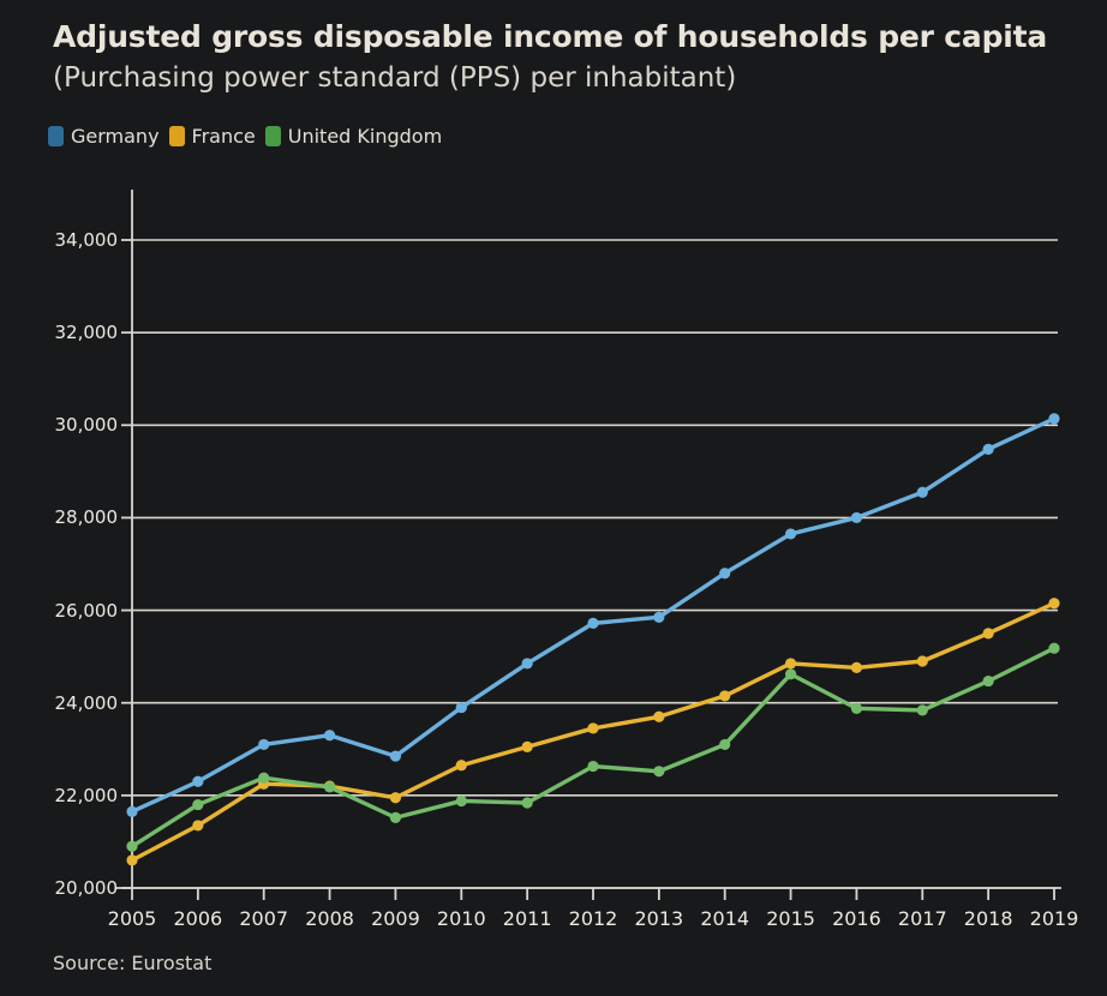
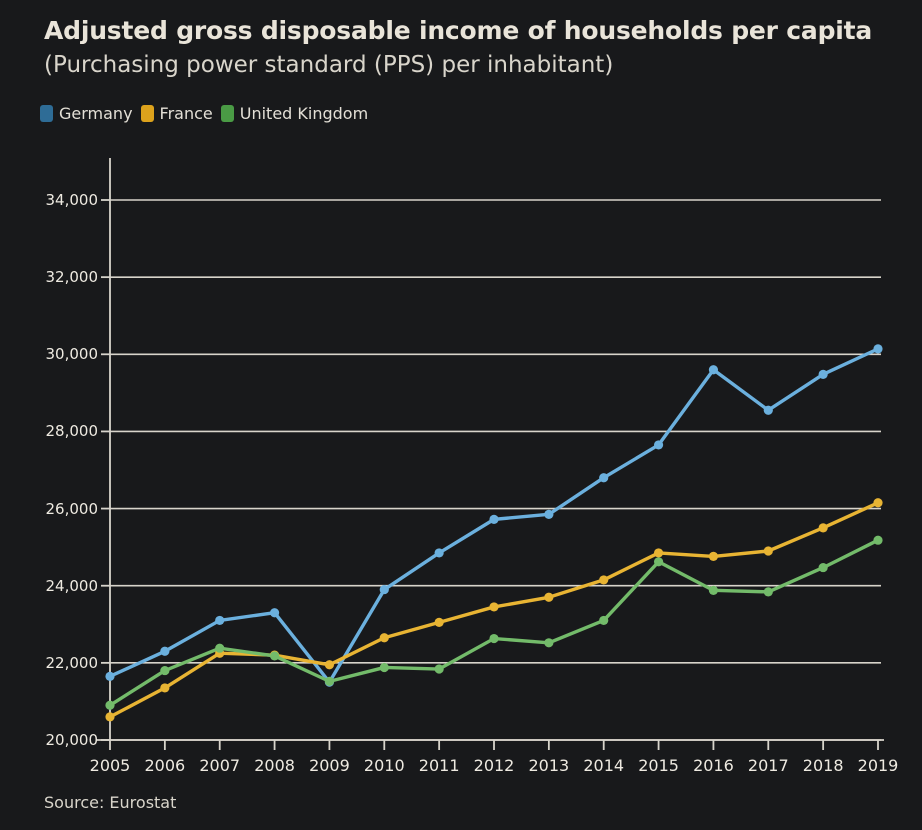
Germany/2009: 22800 -> 21500
Germany/2016: 28000 -> 29600
